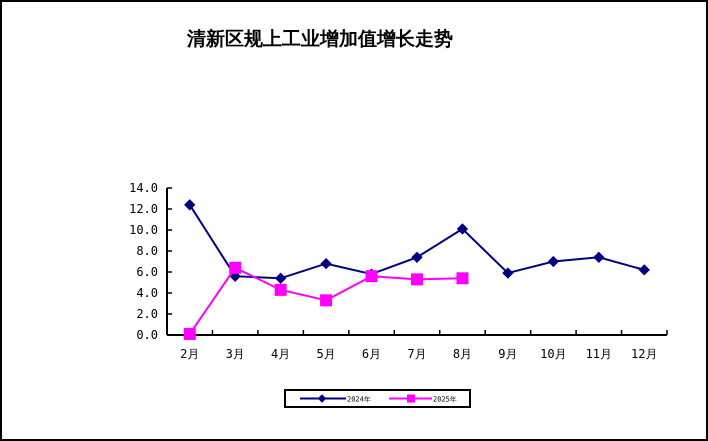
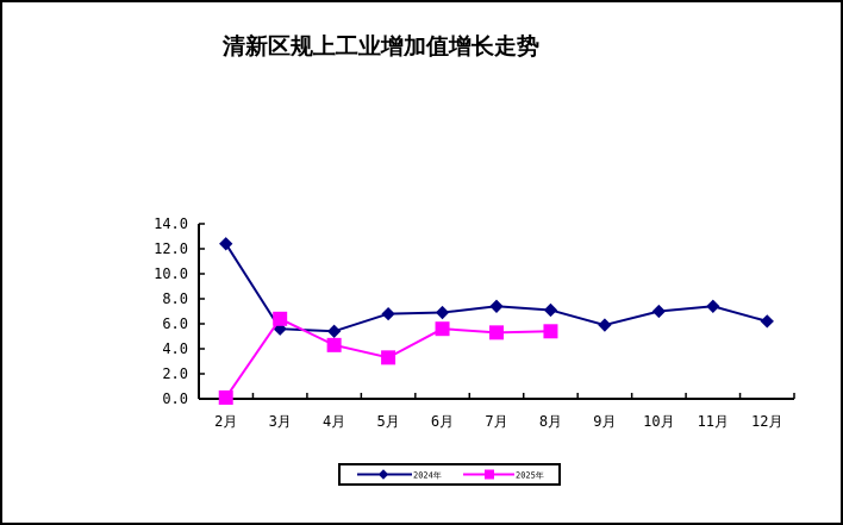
2024年/6月: 5.8 -> 6.9
2024年/8月: 10.1 -> 7.1
